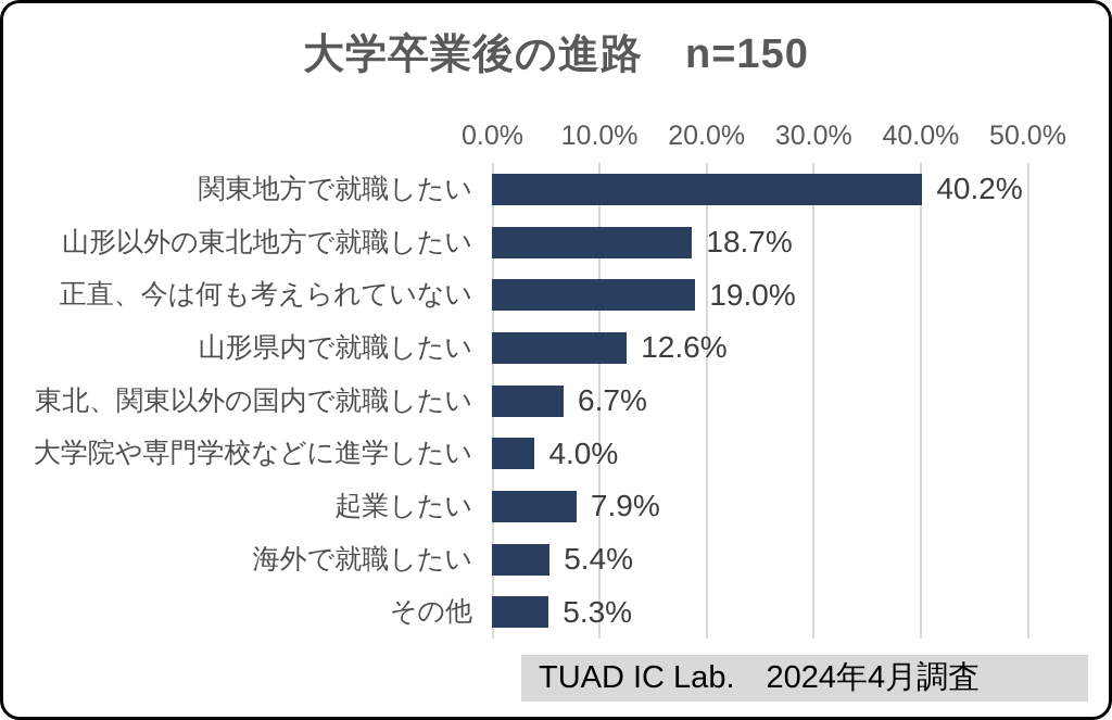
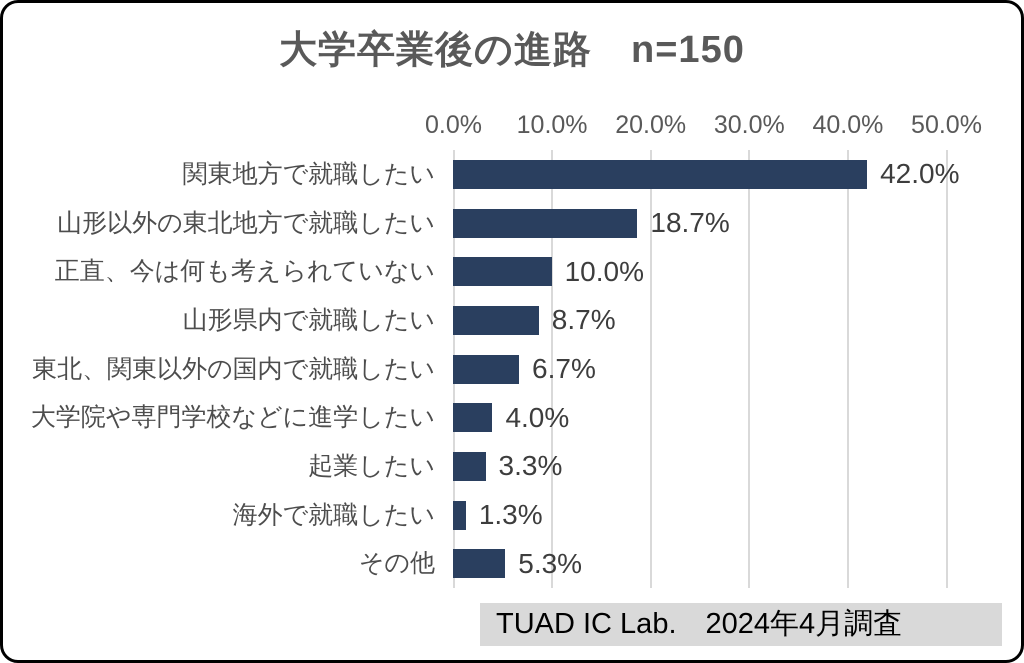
関東地方で就職したい: 40.2% -> 42.0%
正直、今は何も考えられていない: 19.0% -> 10.0%
山形県内で就職したい: 12.6% -> 8.7%
起業したい: 7.9% -> 3.3%
海外で就職したい: 5.4% -> 1.3%
